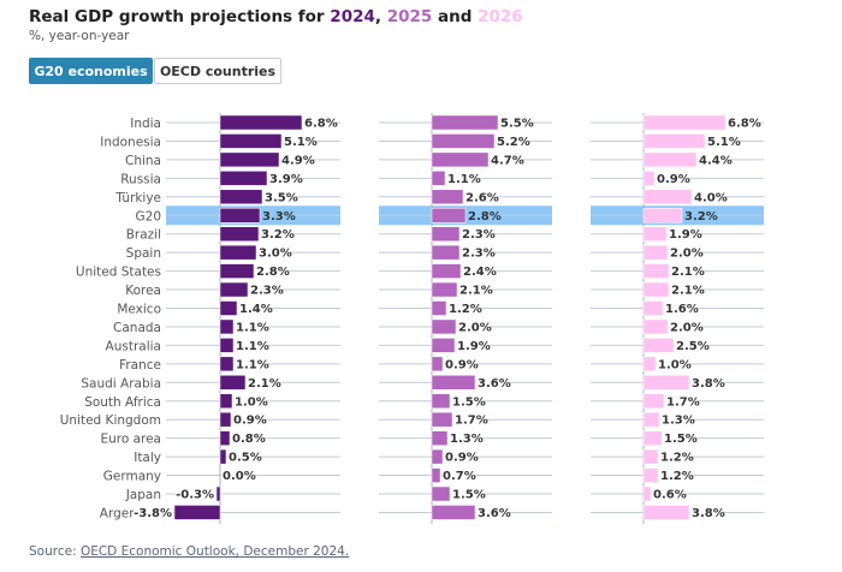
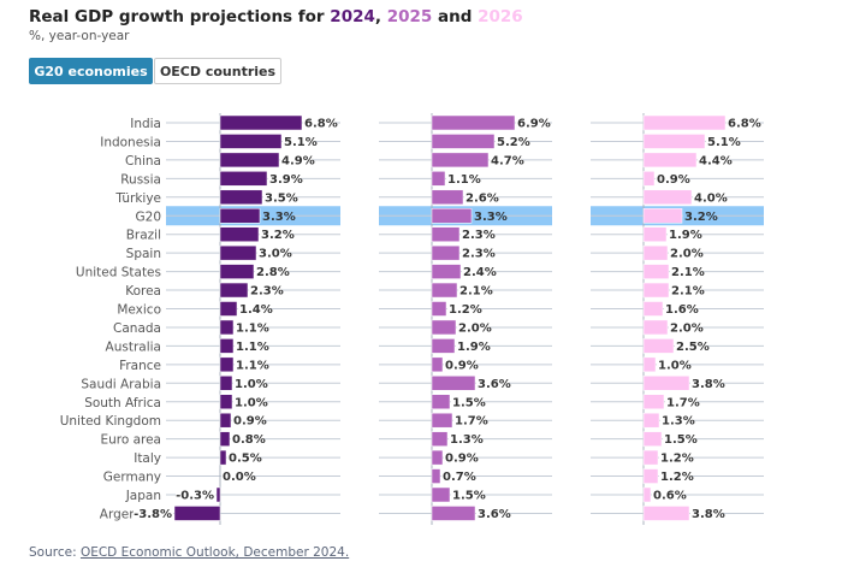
2025/India: 5.5% -> 6.9%
2025/G20: 2.8% -> 3.3%
2024/Saudi Arabia: 2.1% -> 1.0%
